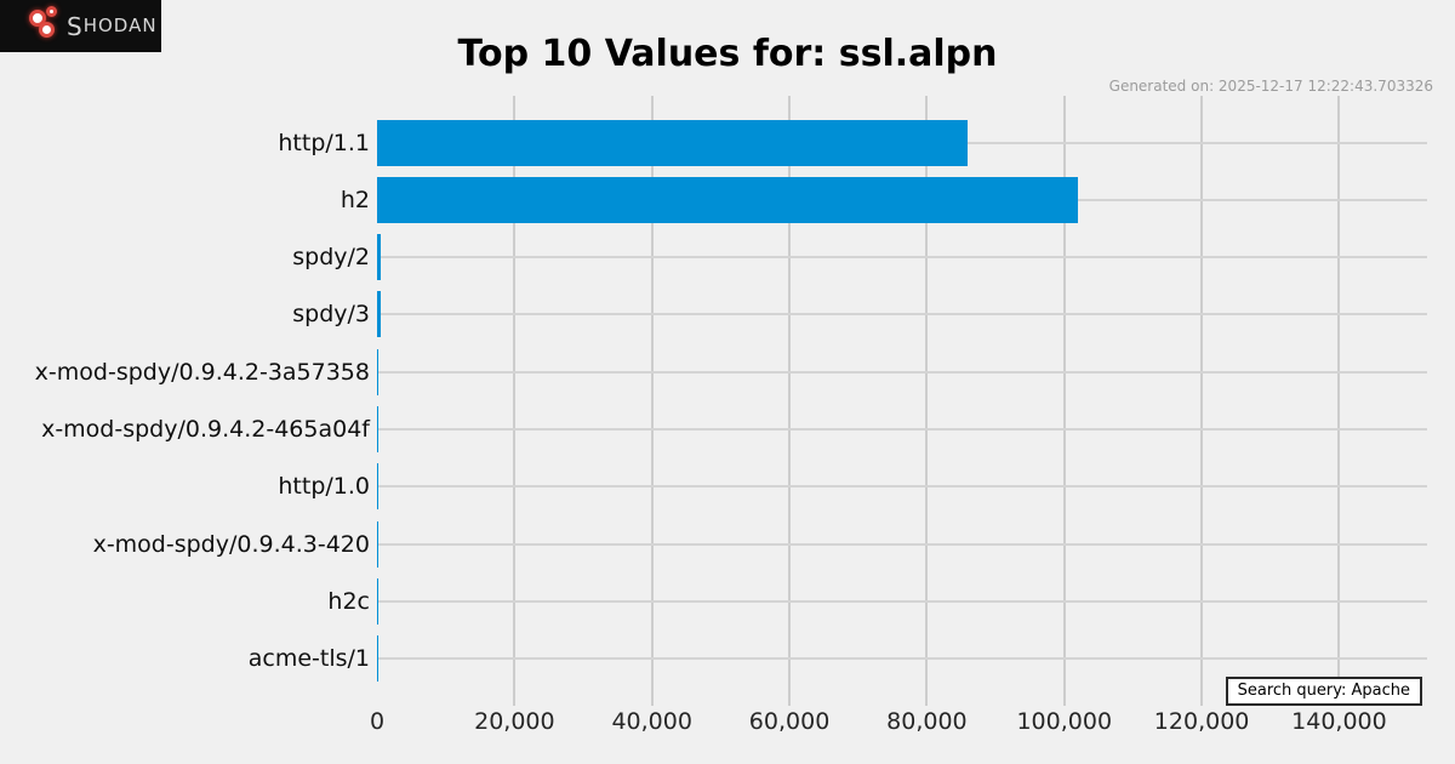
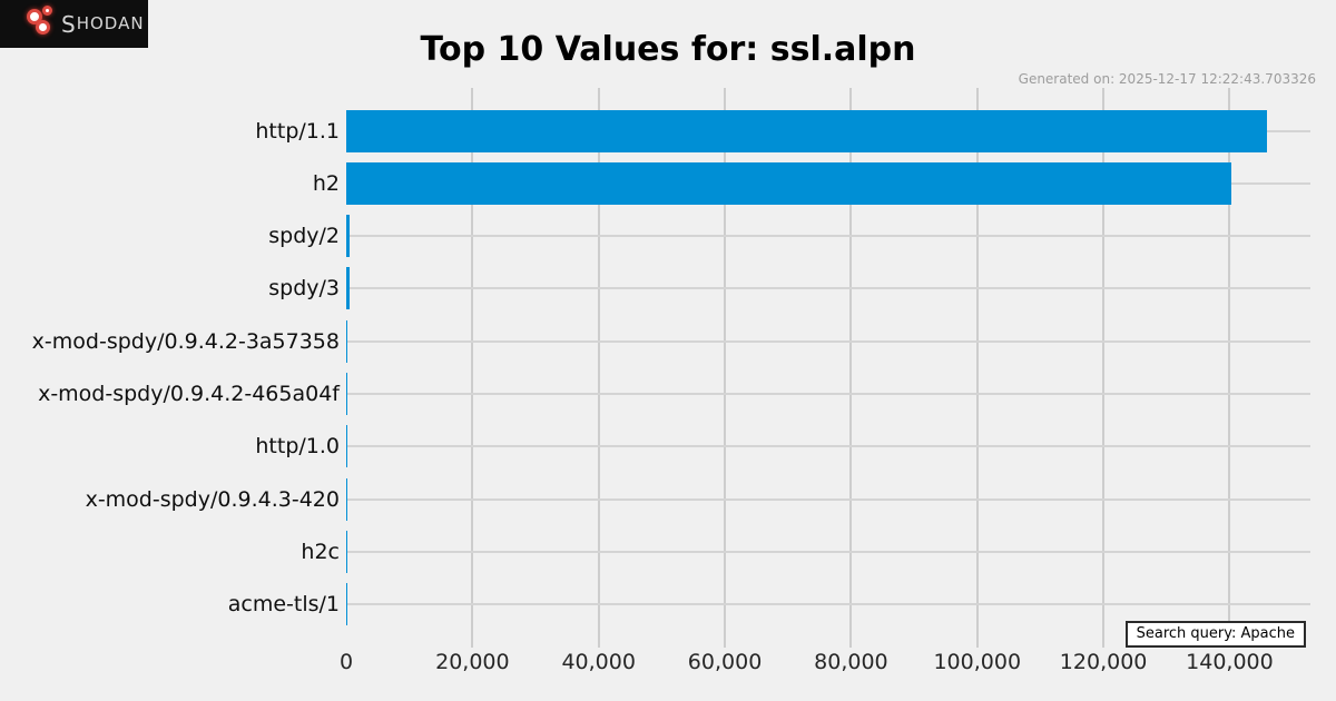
http/1.1: 86000 -> 146000
h2: 102000 -> 140000
